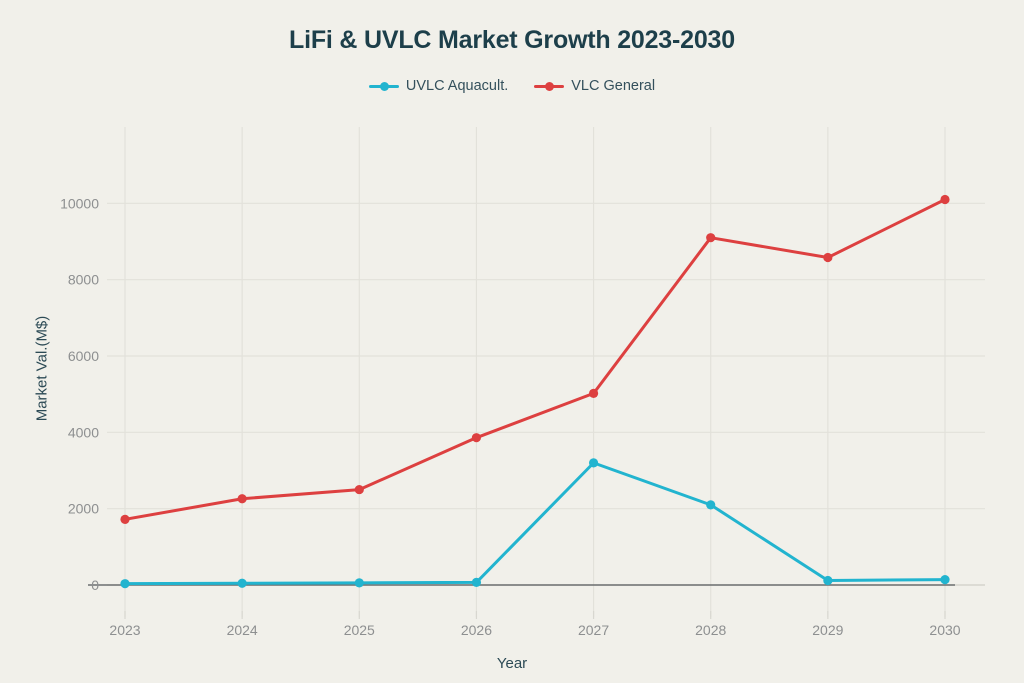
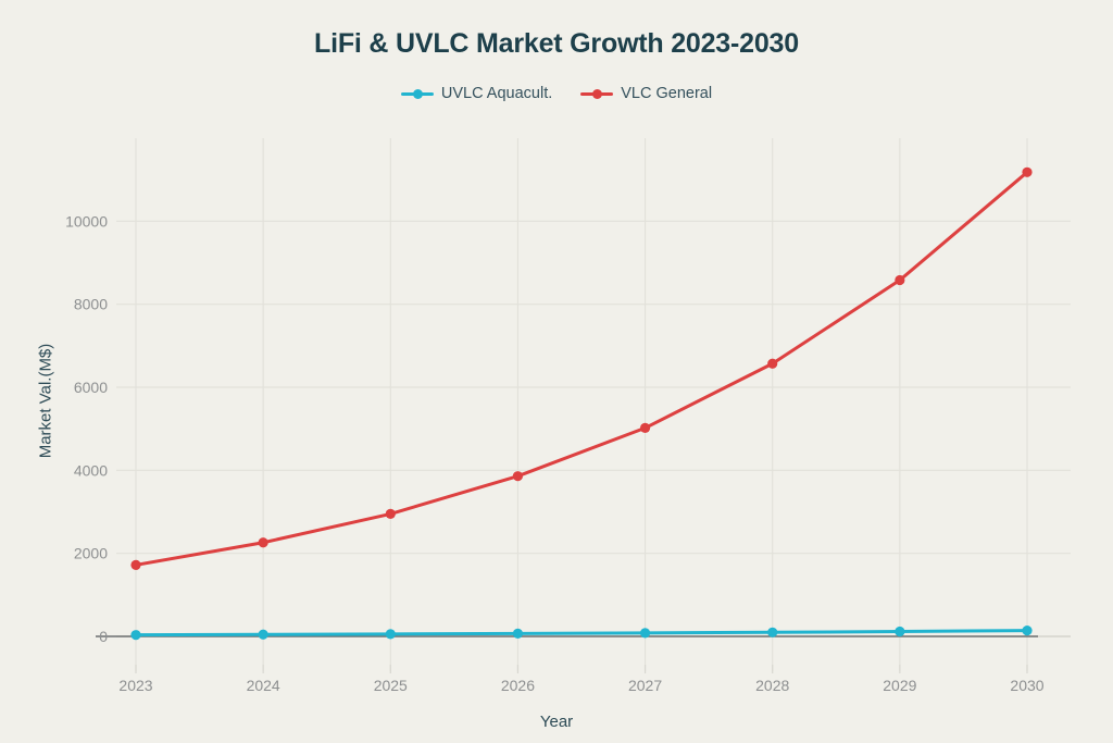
VLC General/2025: 2500 -> 3000
UVLC Aquacult./2027: 3200 -> 100
UVLC Aquacult./2028: 2100 -> 100
VLC General/2028: 9100 -> 6600
VLC General/2030: 10100 -> 11200
